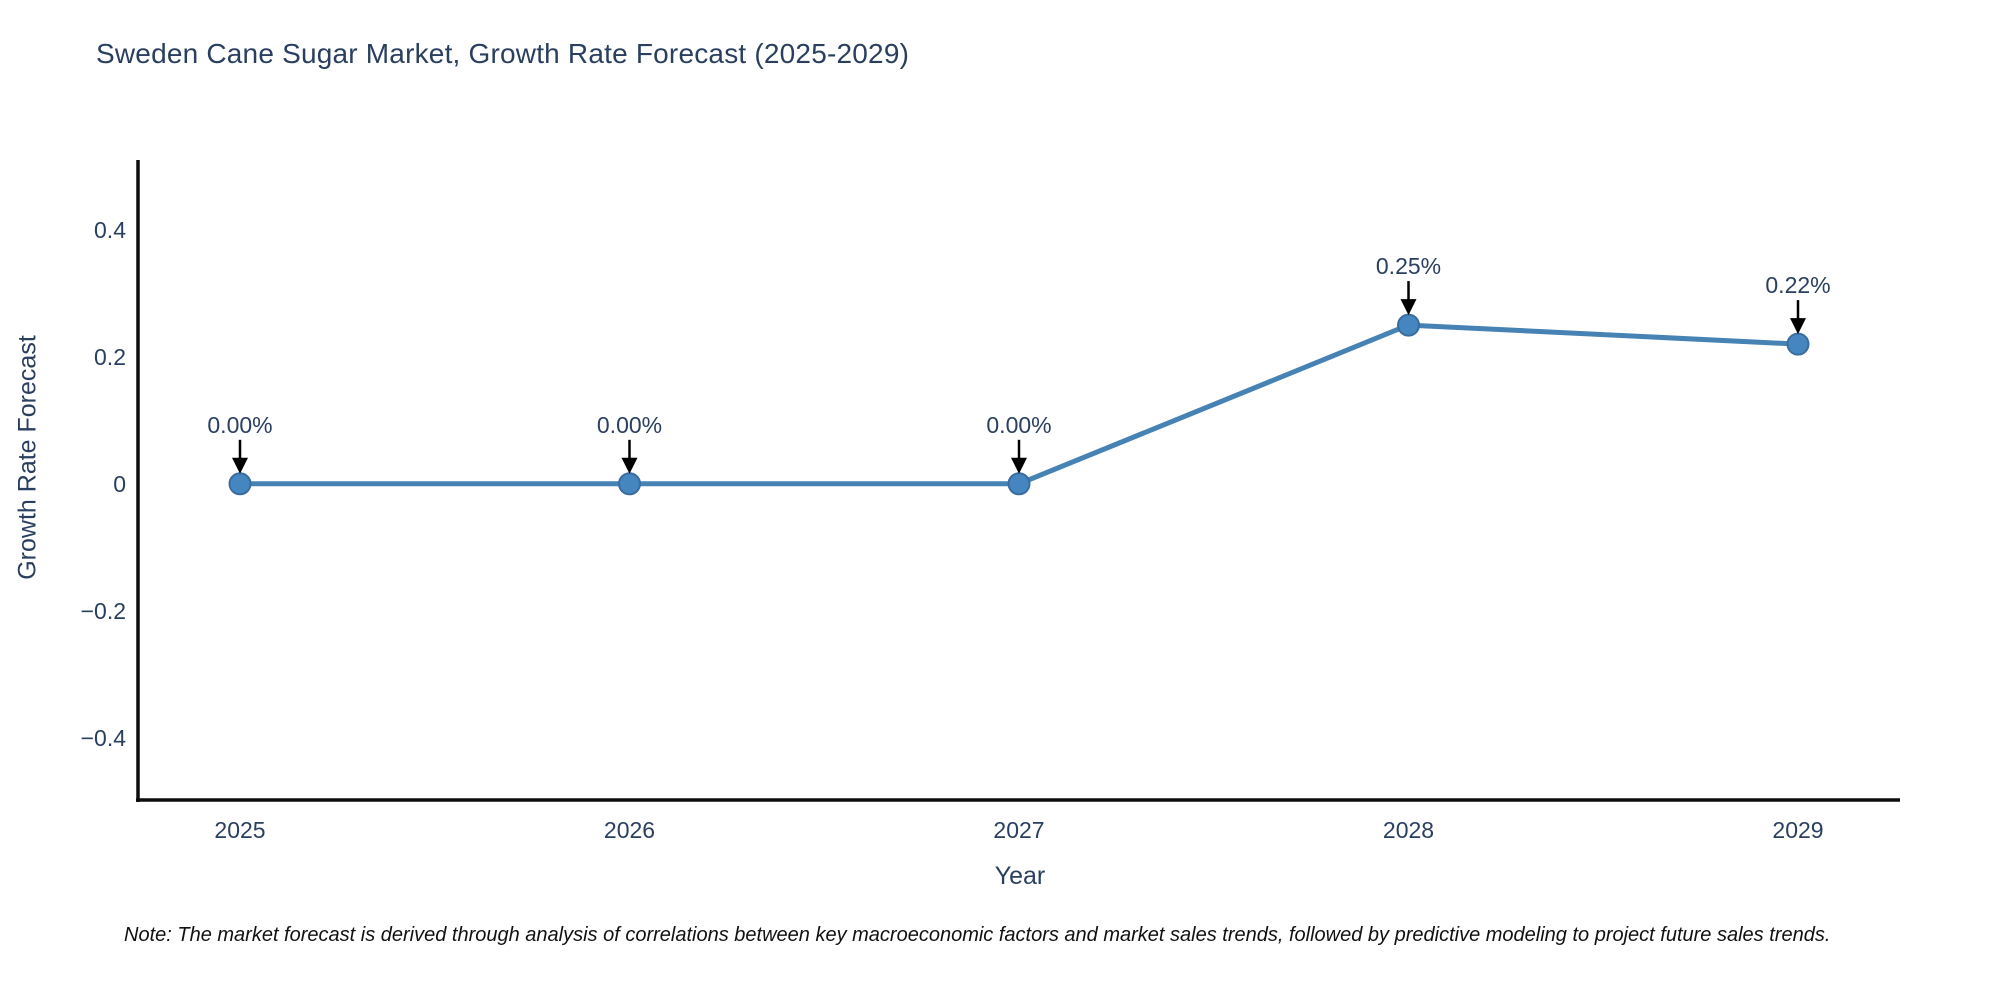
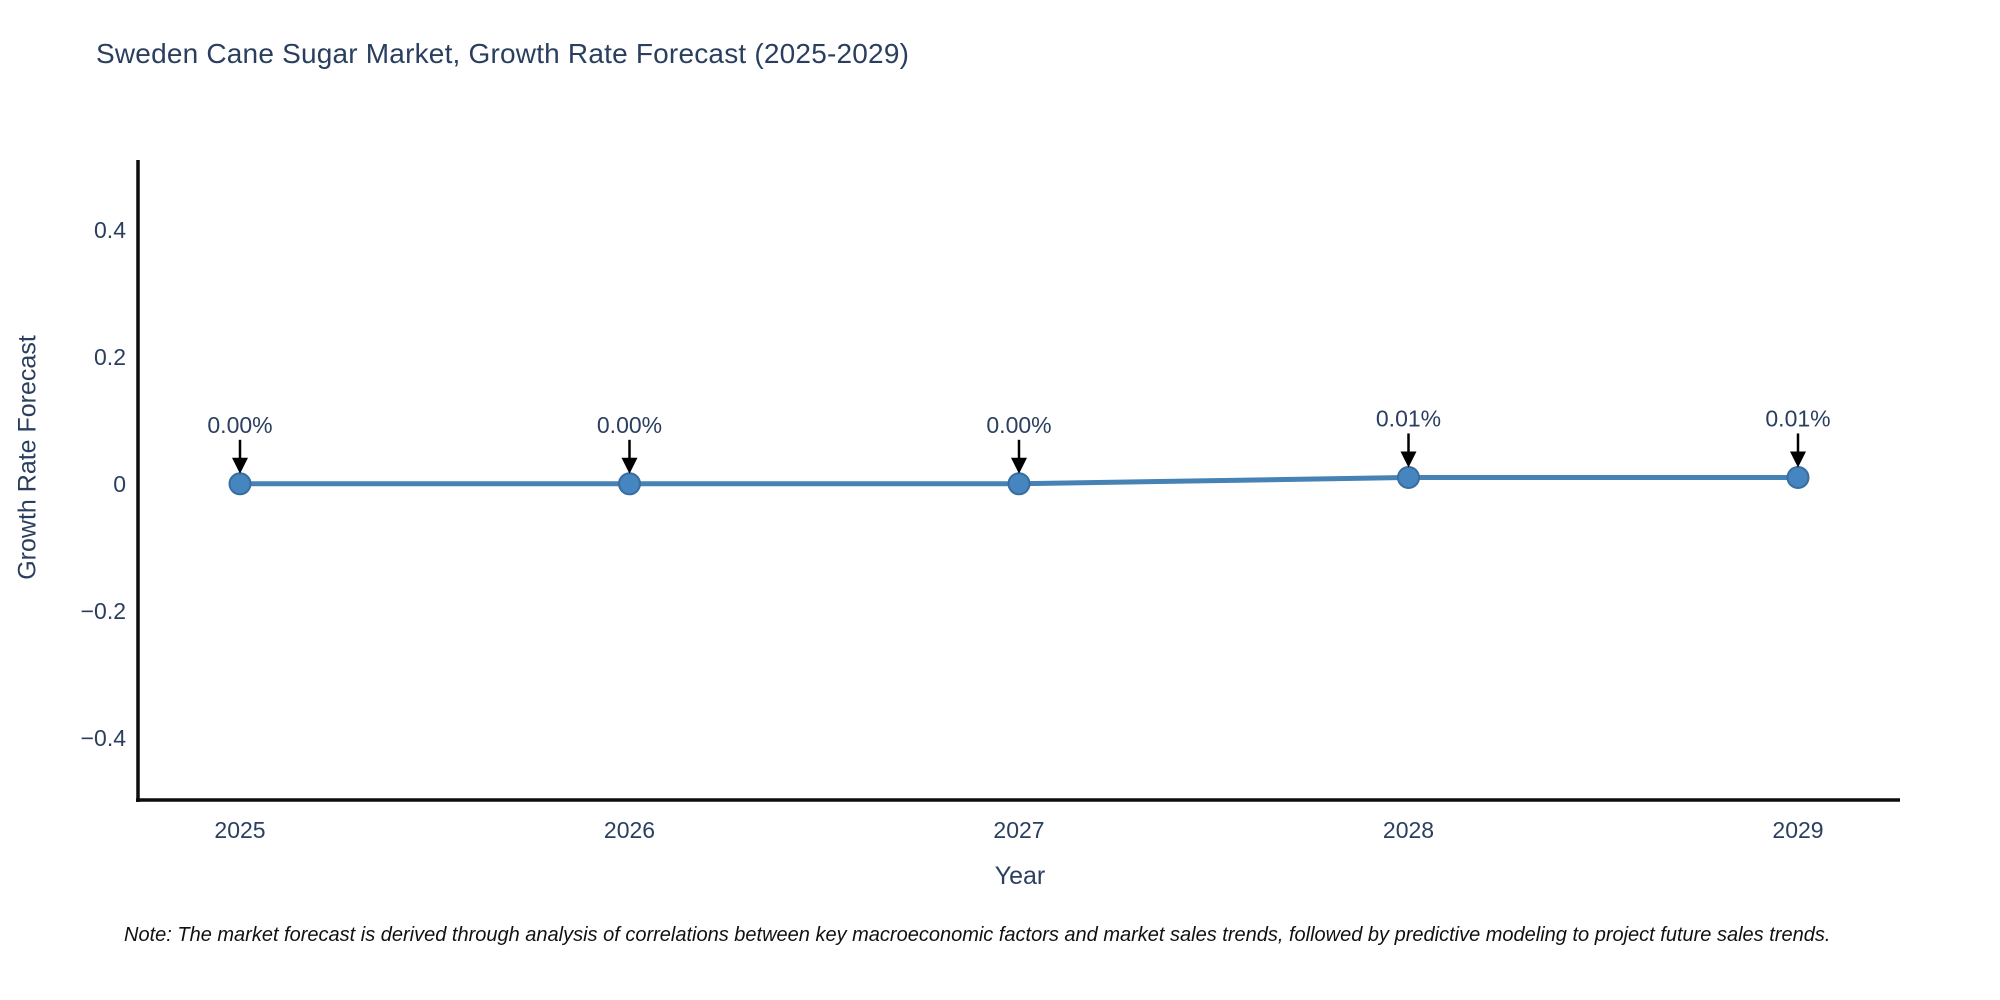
2028: 0.25% -> 0.01%
2029: 0.22% -> 0.01%
